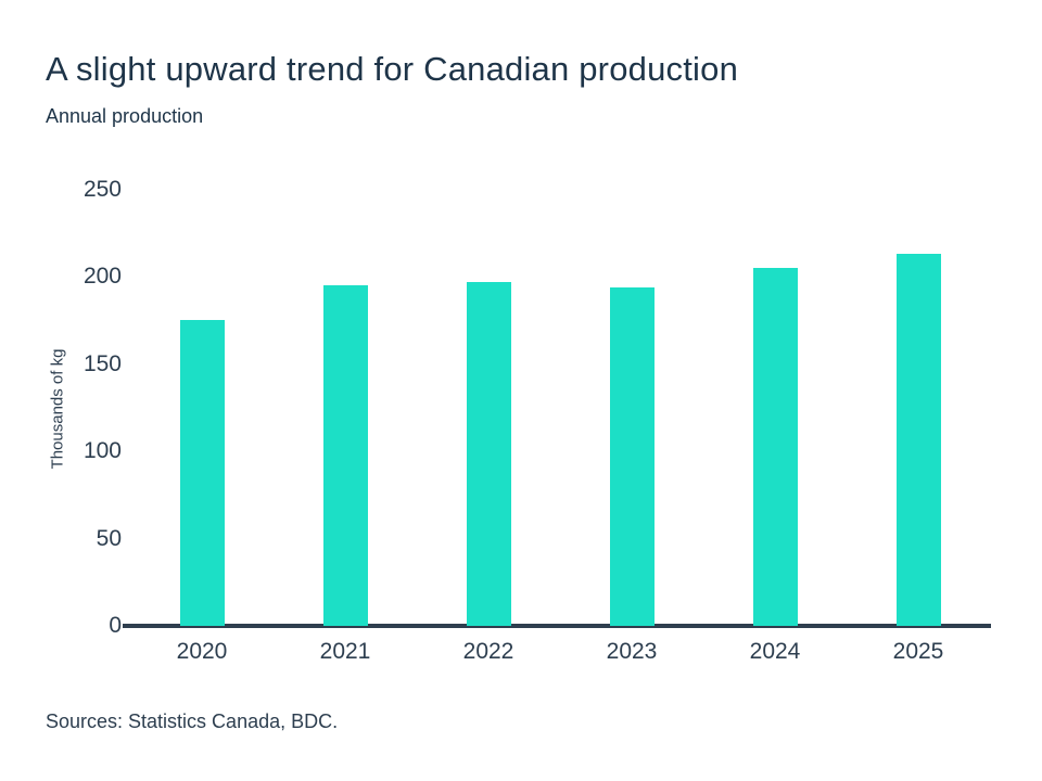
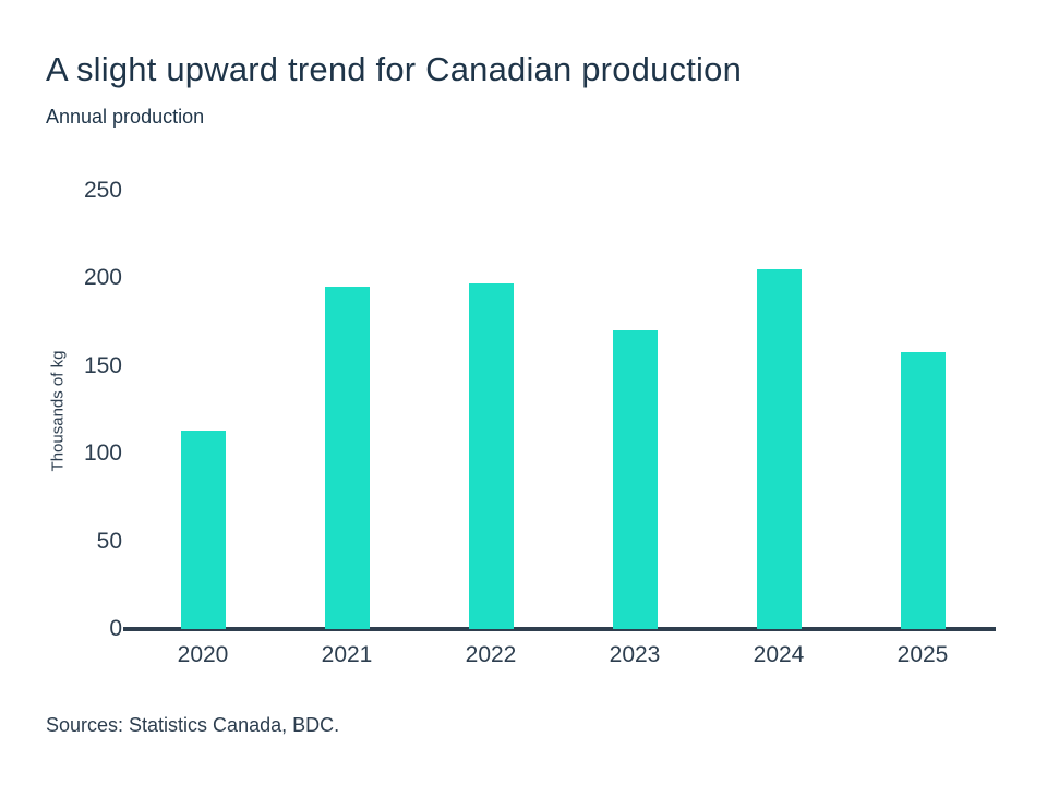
2020: 175 -> 113
2023: 194 -> 170
2025: 213 -> 158
